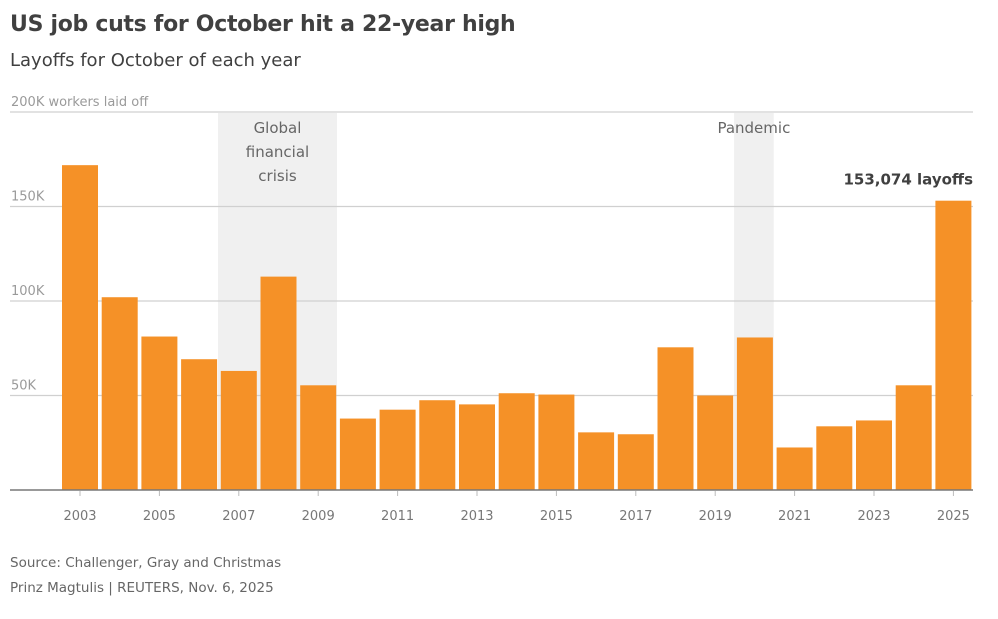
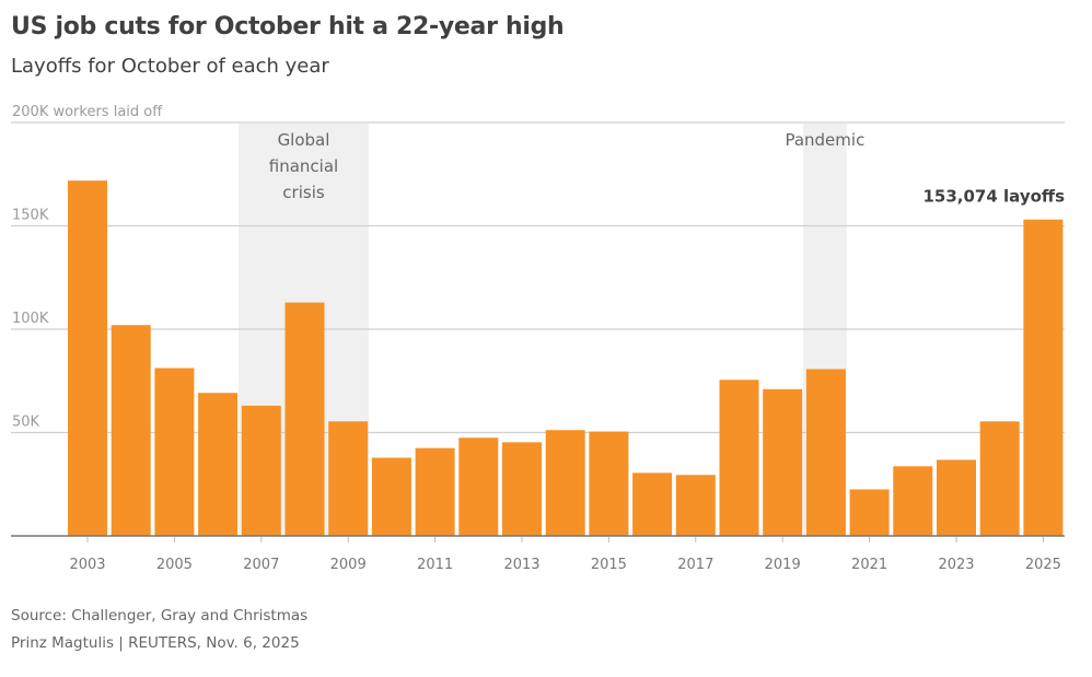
2019: 50K -> 71K
